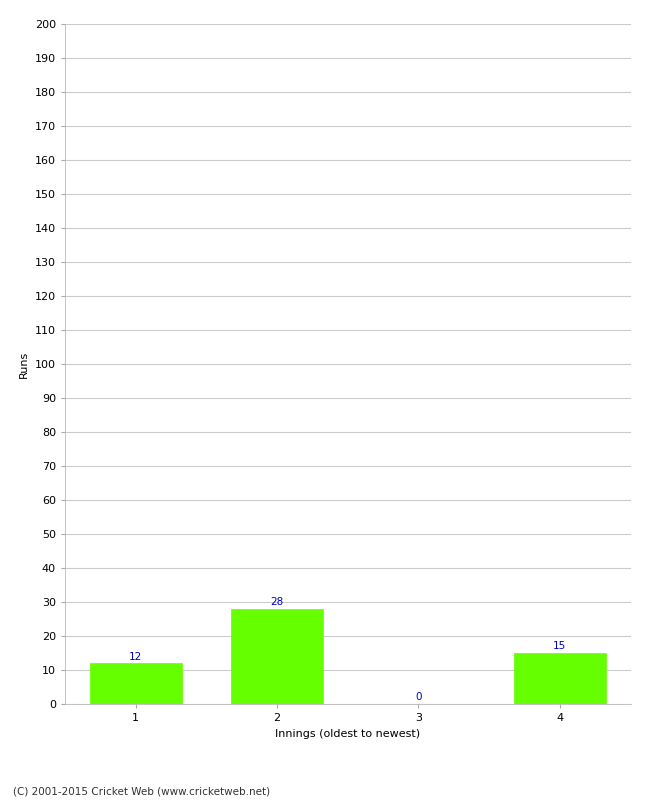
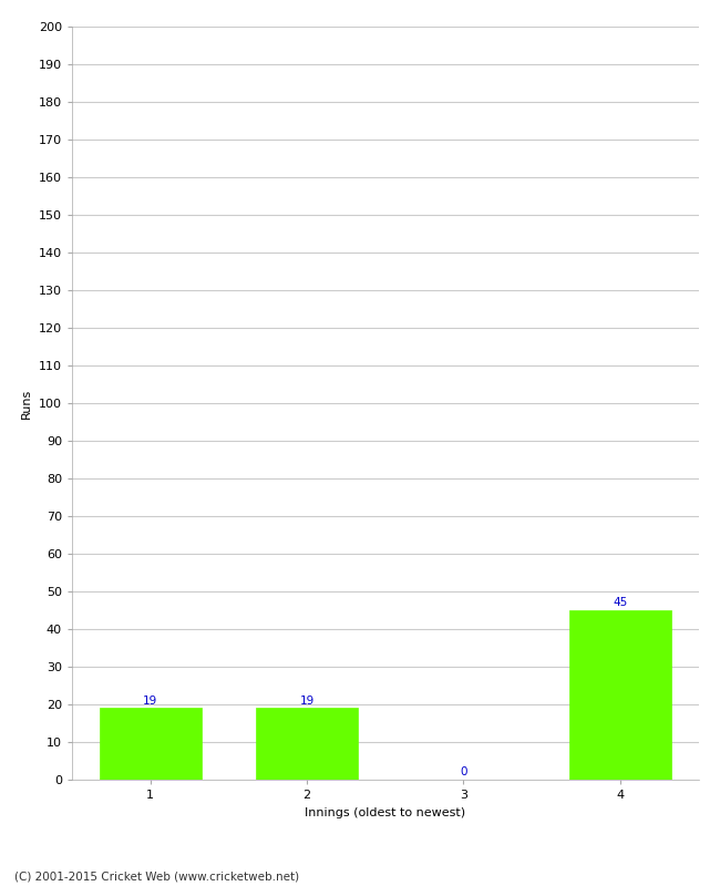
1: 12 -> 19
2: 28 -> 19
4: 15 -> 45
